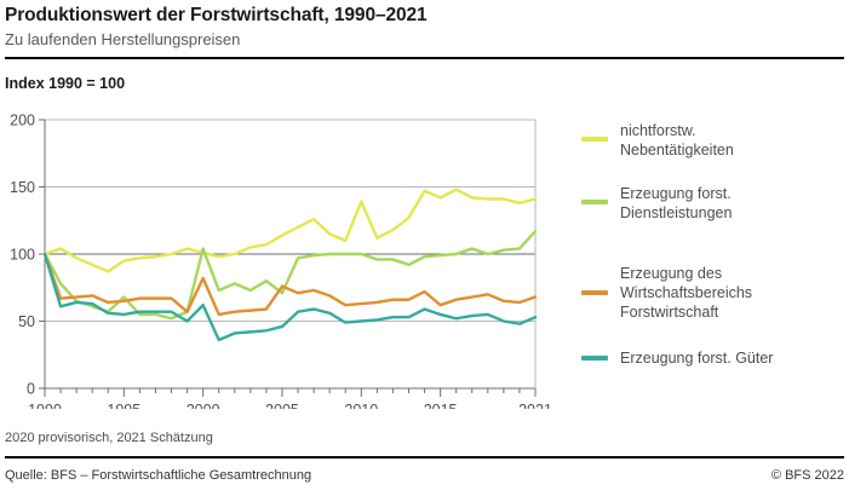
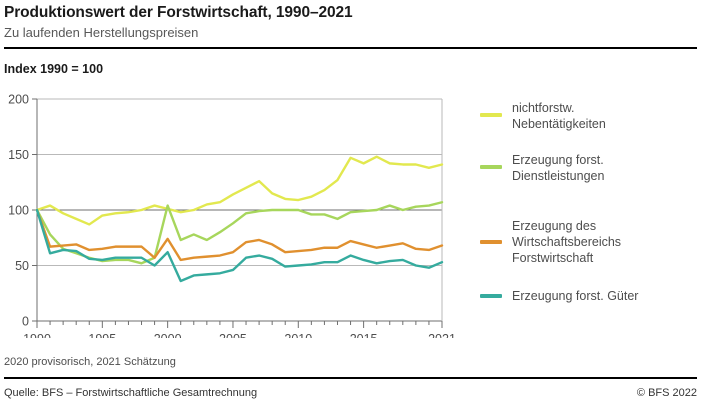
Erzeugung forst. Dienstleistungen/1995: 68 -> 54
Erzeugung des Wirtschaftsbereichs Forstwirtschaft/2000: 82 -> 74
Erzeugung forst. Dienstleistungen/2005: 71 -> 88
Erzeugung des Wirtschaftsbereichs Forstwirtschaft/2005: 76 -> 62
nichtforstw. Nebentätigkeiten/2010: 139 -> 109
Erzeugung des Wirtschaftsbereichs Forstwirtschaft/2015: 62 -> 69
Erzeugung forst. Dienstleistungen/2021: 117 -> 107
